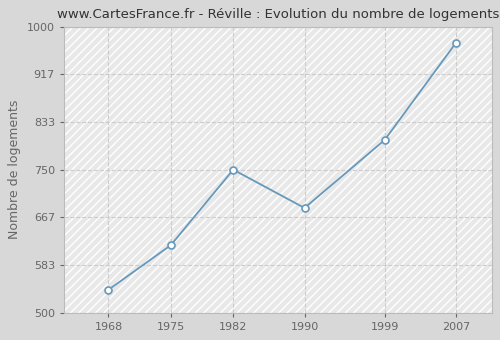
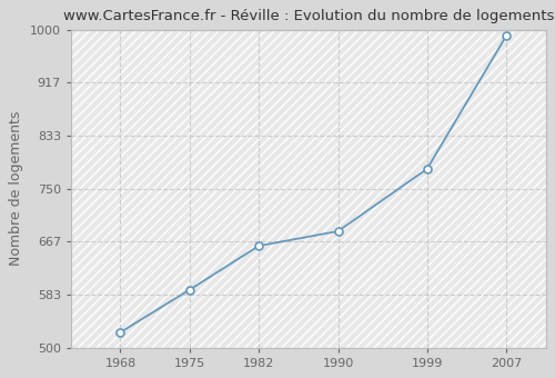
1968: 540 -> 524
1975: 618 -> 591
1982: 750 -> 660
1999: 802 -> 781
2007: 972 -> 990
